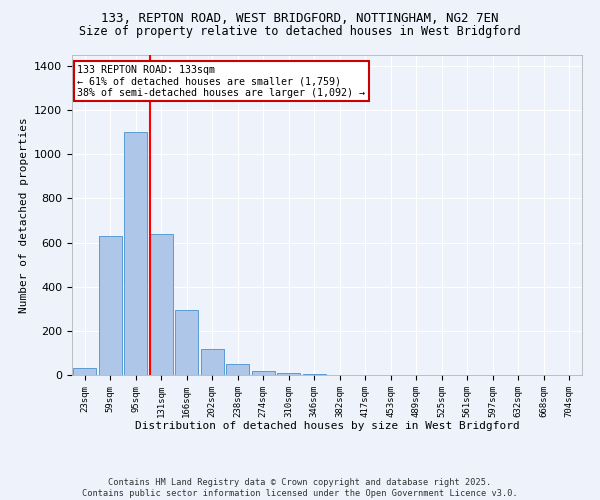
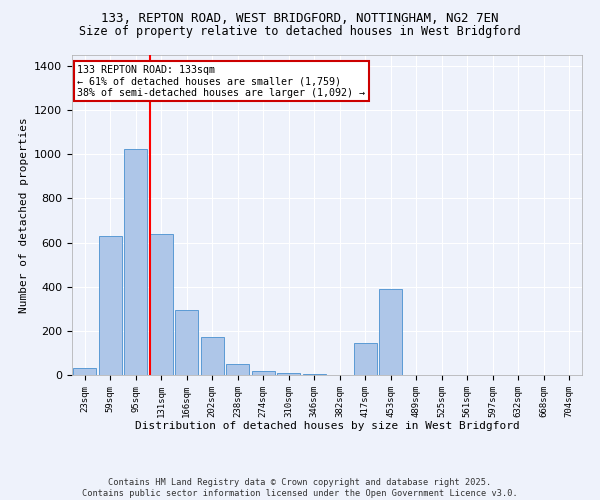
95sqm: 1100 -> 1025
202sqm: 120 -> 170
417sqm: 1 -> 145
453sqm: 1 -> 390
